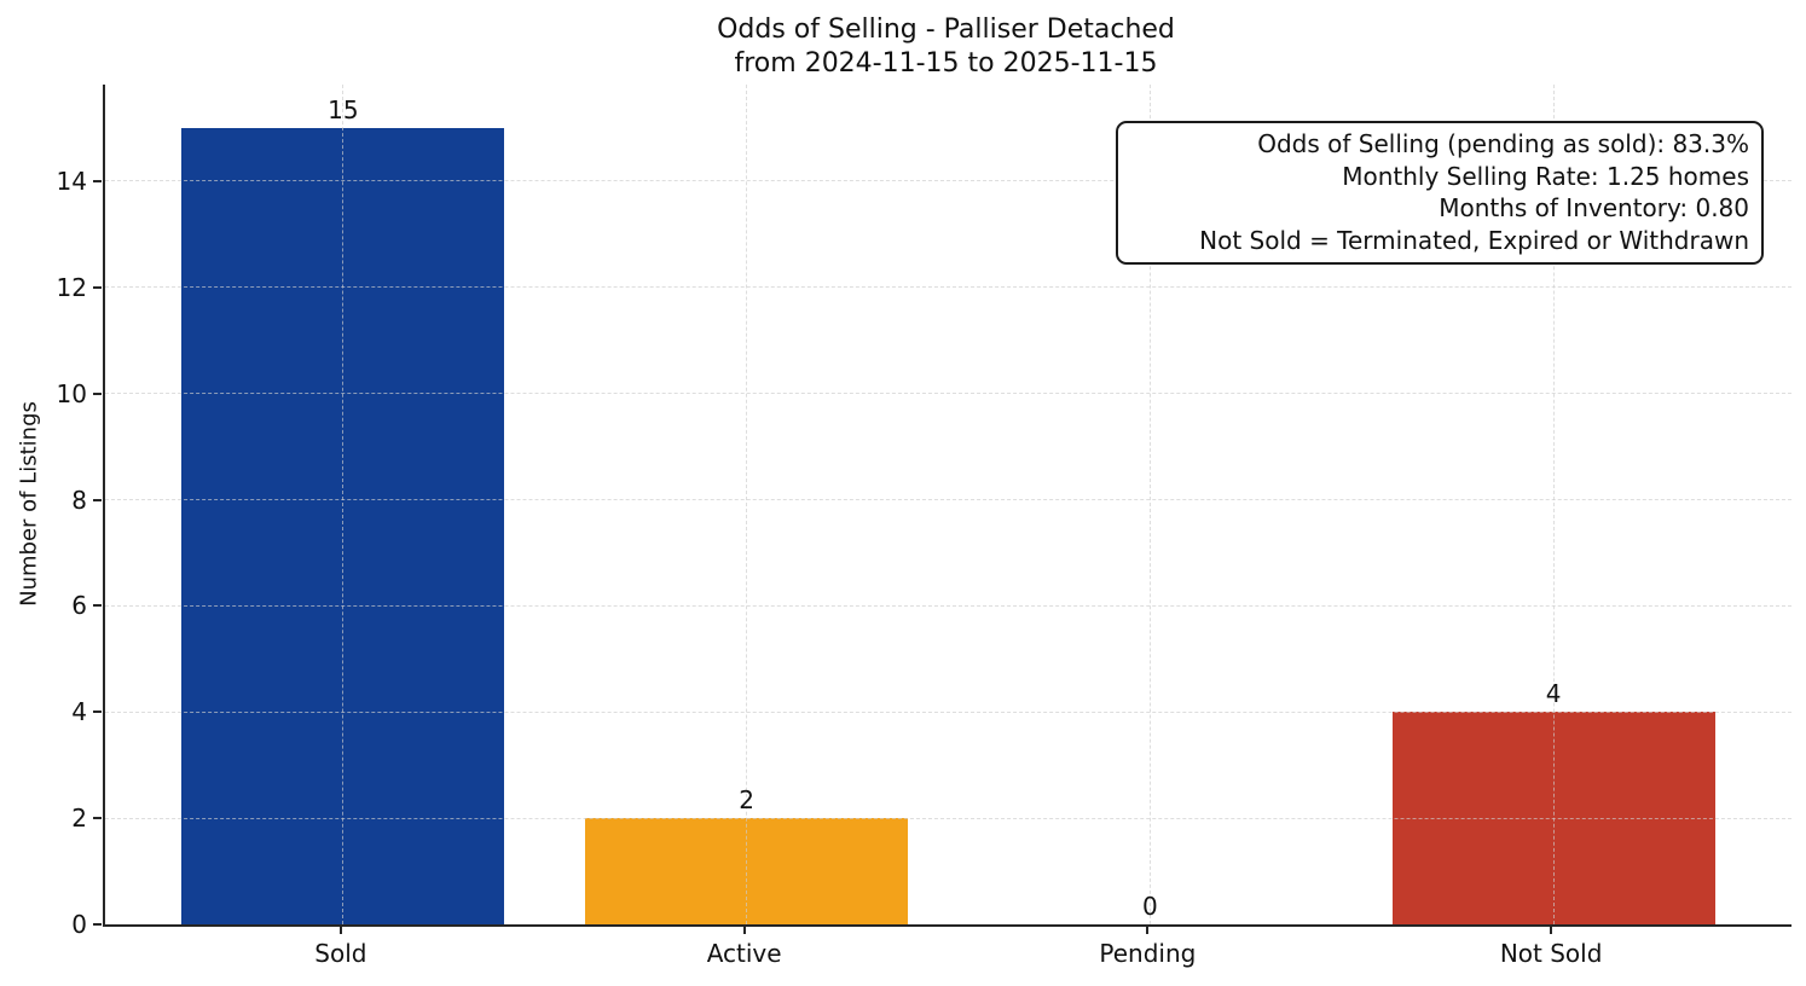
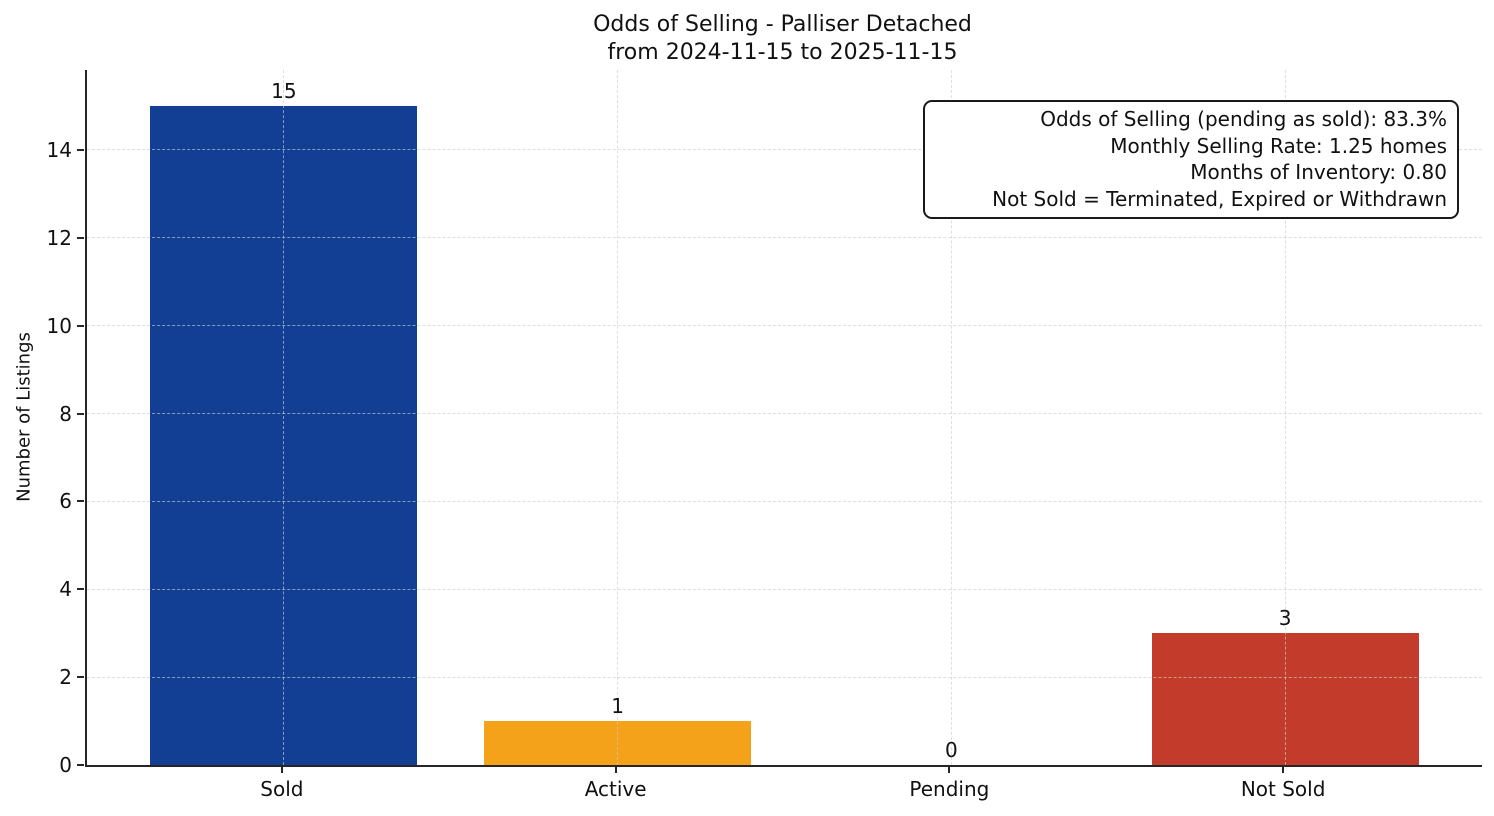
Active: 2 -> 1
Not Sold: 4 -> 3
